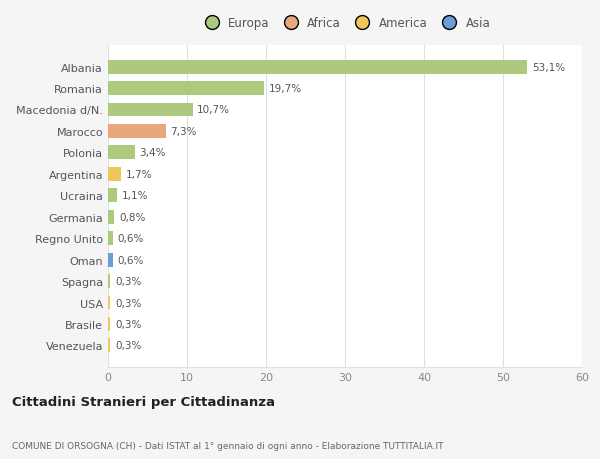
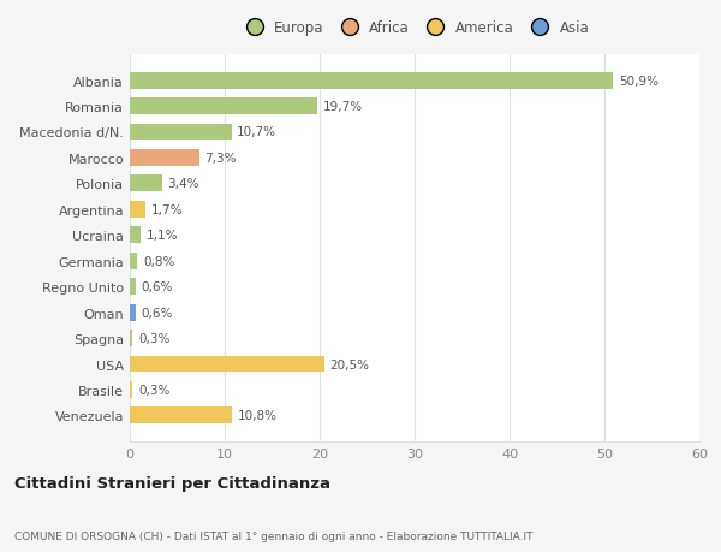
Albania: 53,1% -> 50,9%
USA: 0,3% -> 20,5%
Venezuela: 0,3% -> 10,8%
